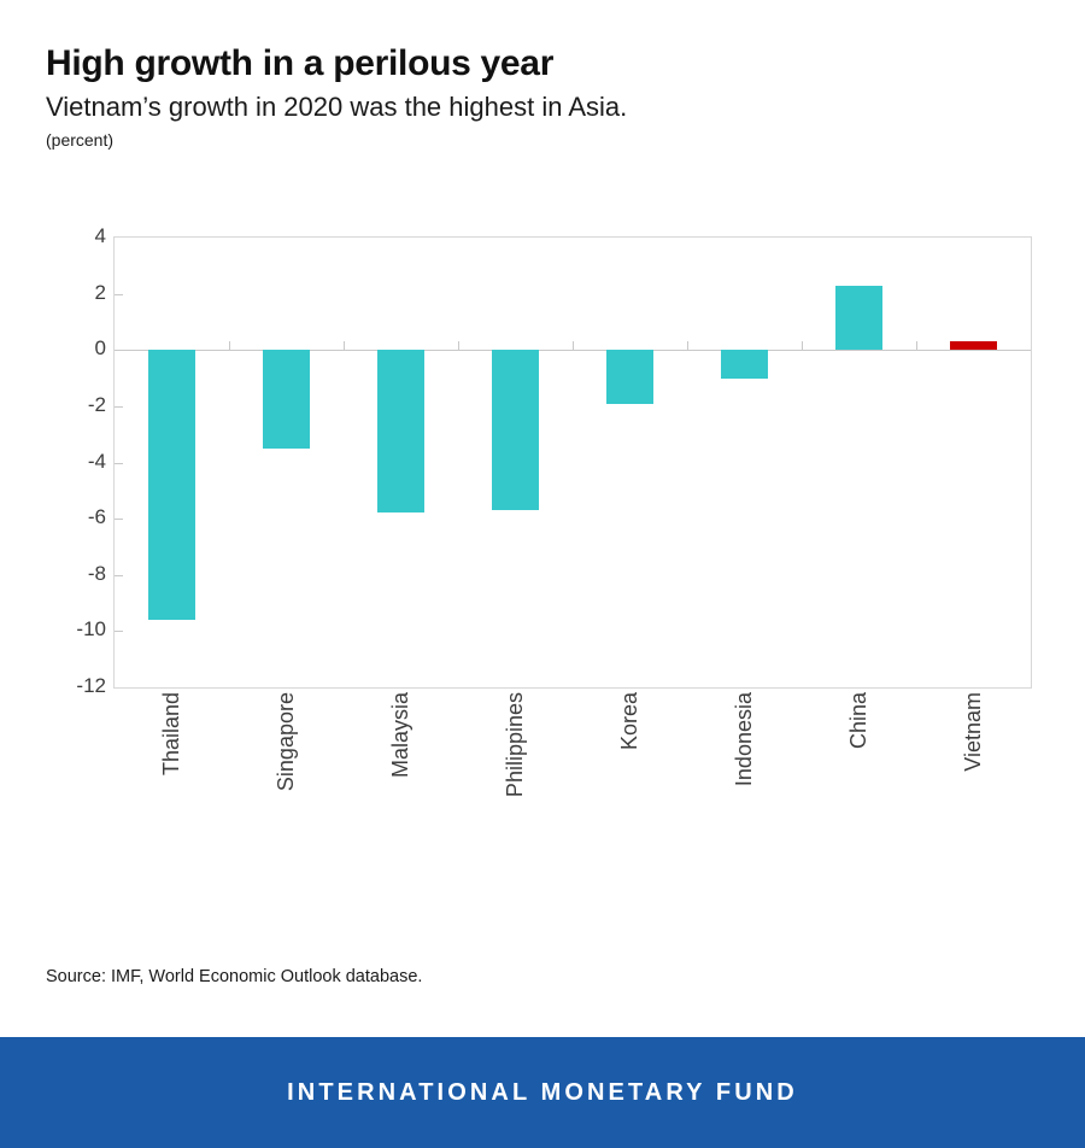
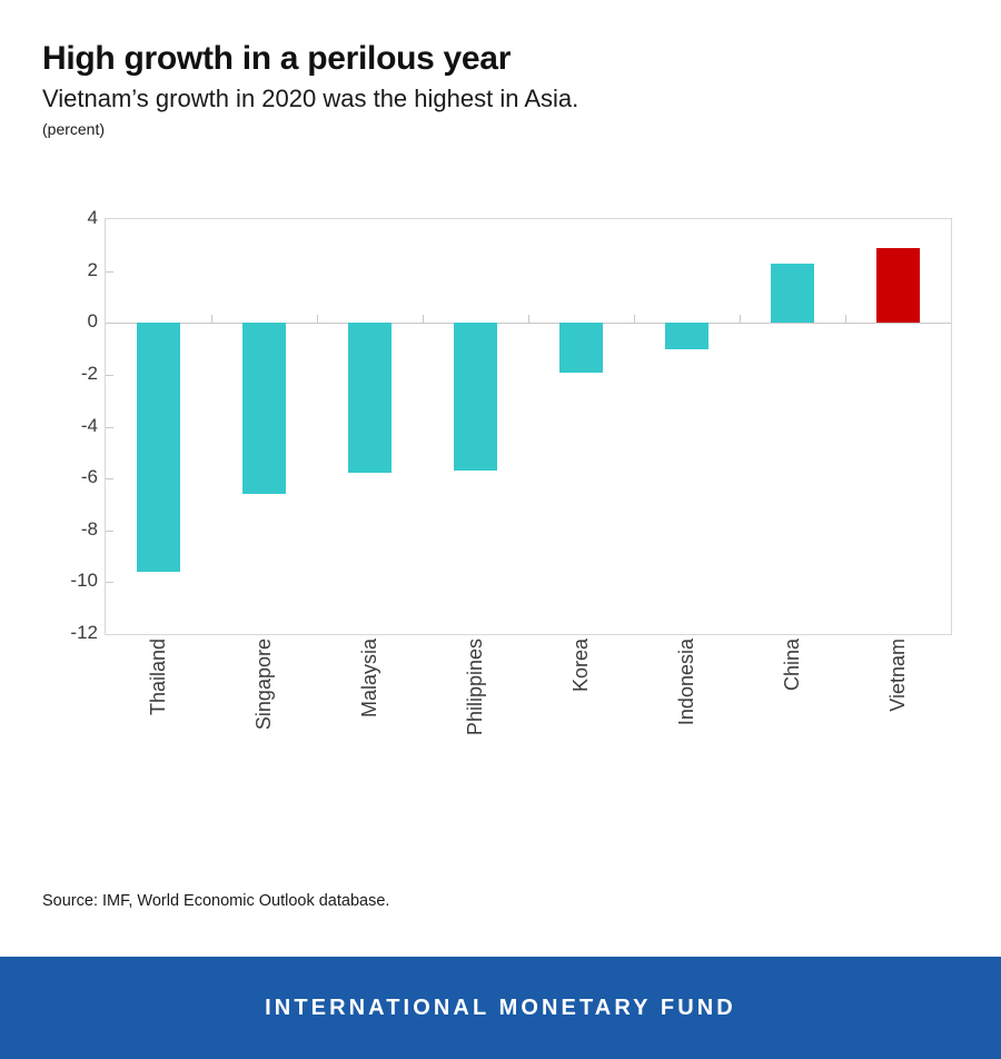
Singapore: -3.5 -> -6.6
Vietnam: 0.3 -> 2.9
